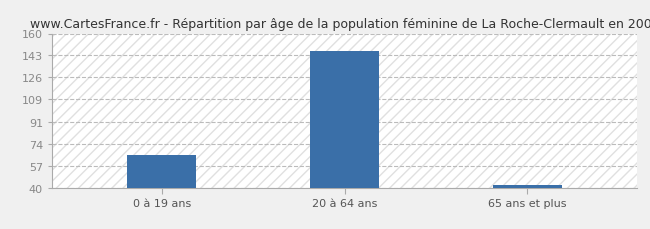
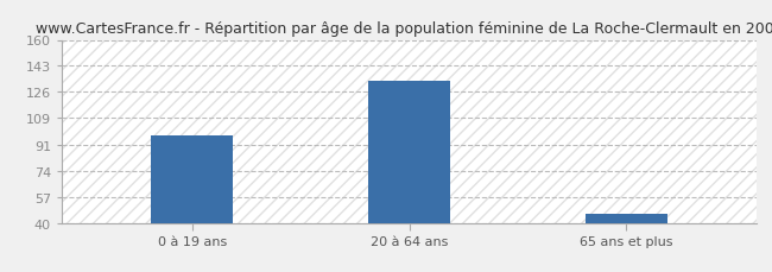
0 à 19 ans: 65 -> 97
20 à 64 ans: 146 -> 133
65 ans et plus: 42 -> 46
